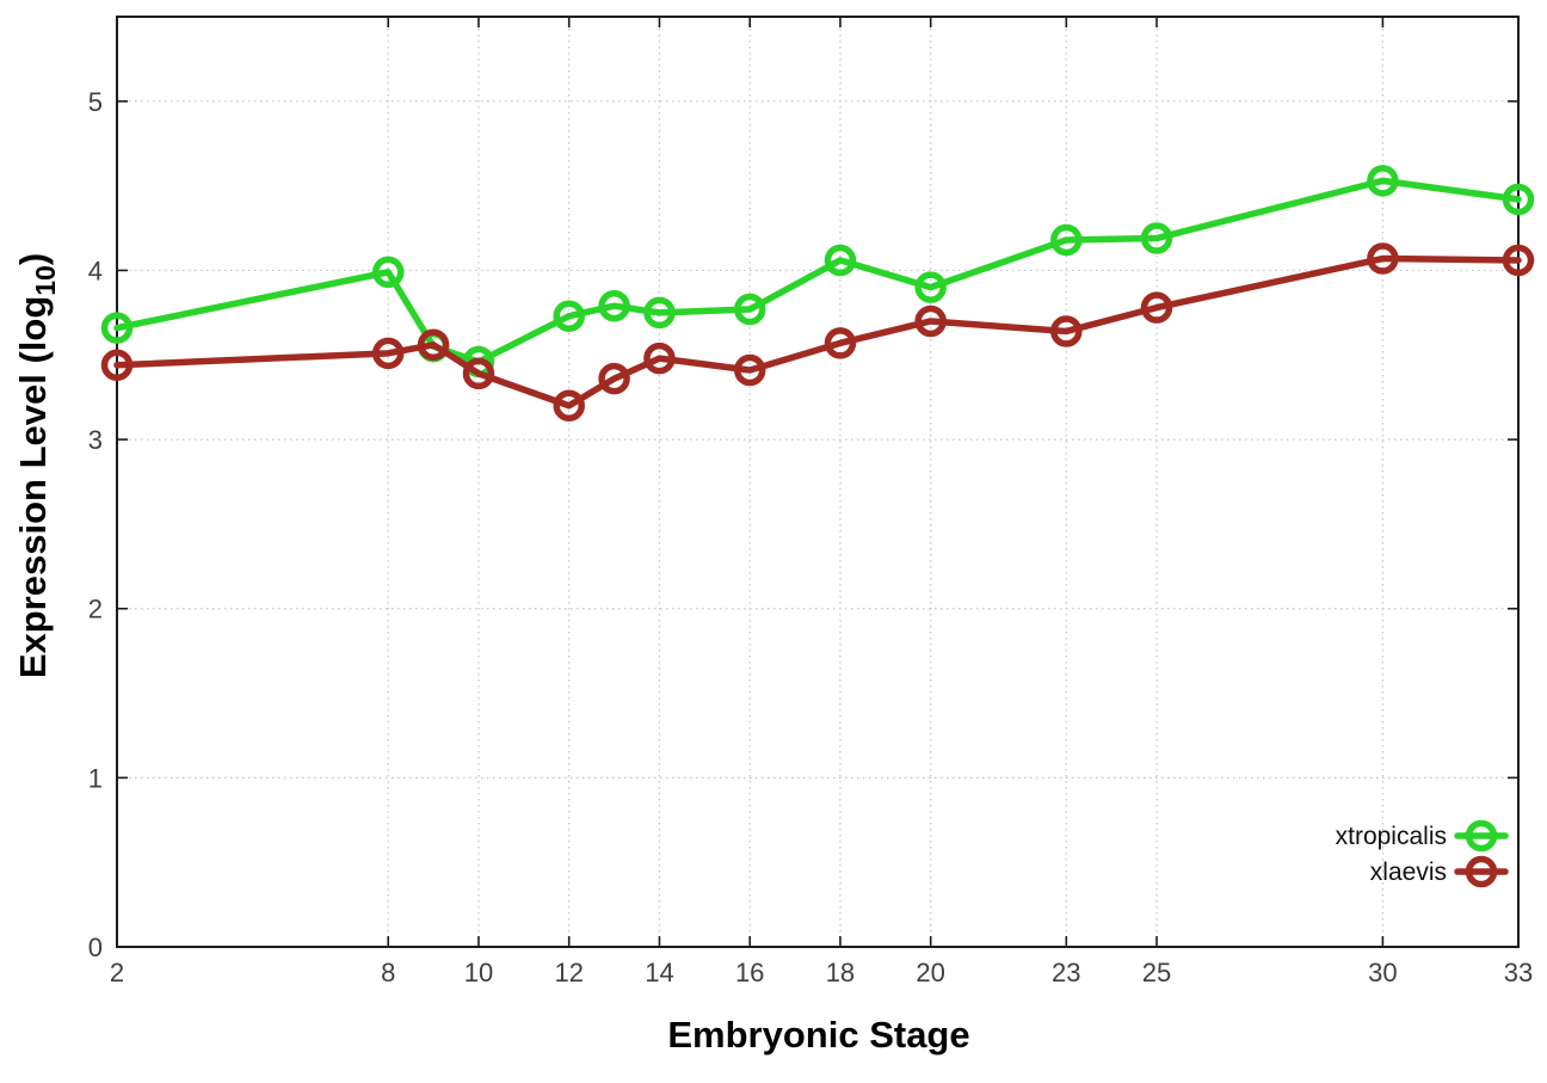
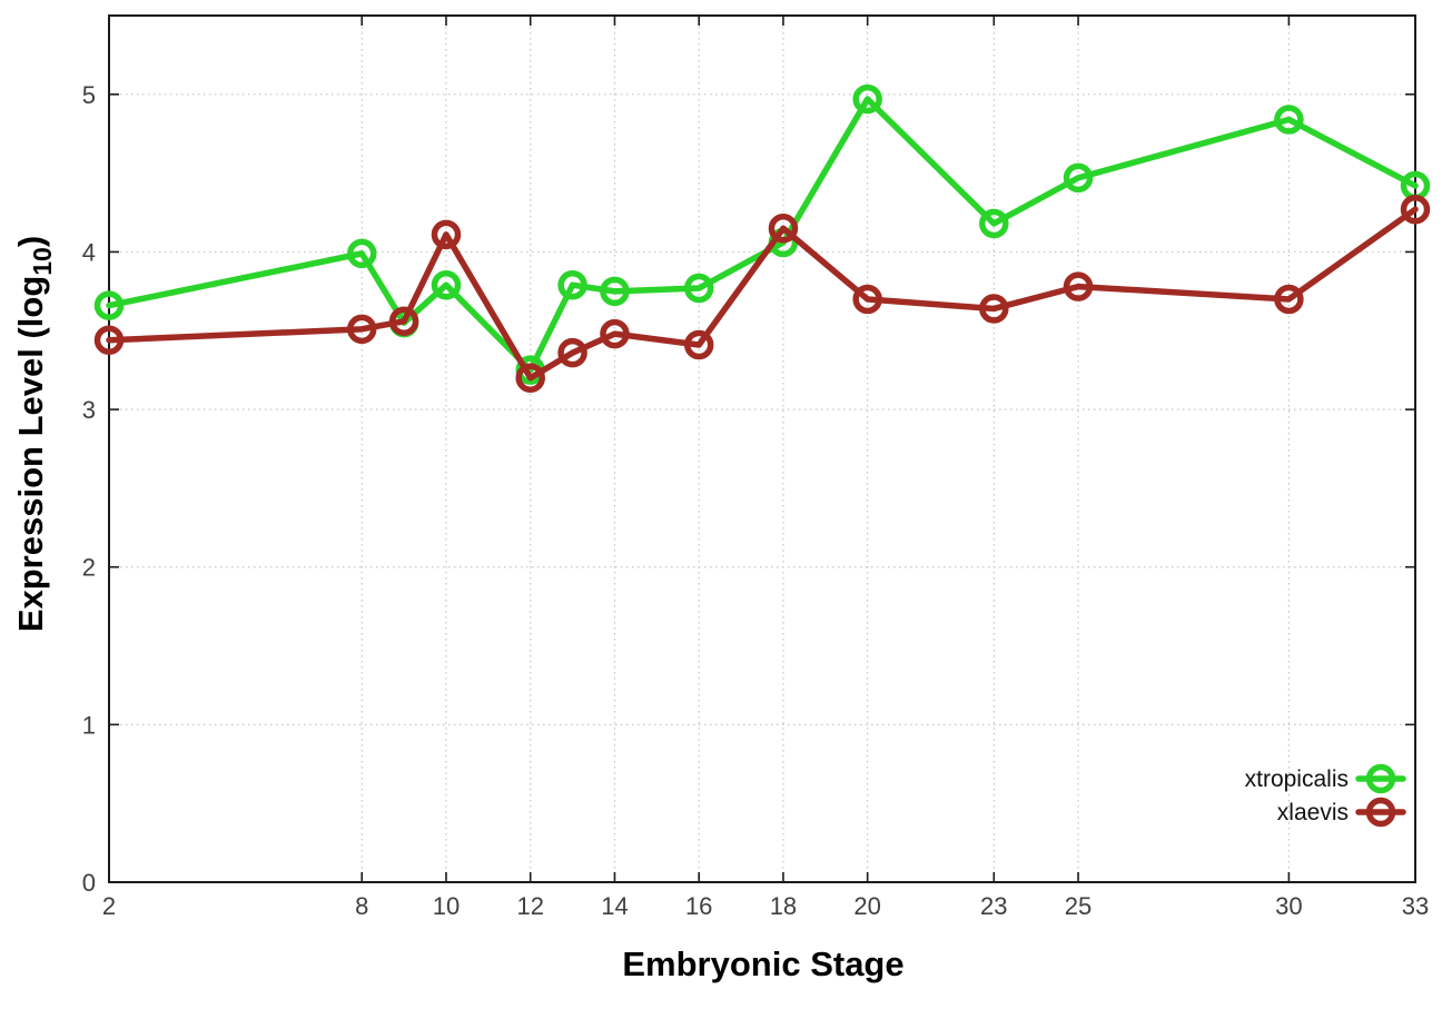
xtropicalis/10: 3.46 -> 3.79
xlaevis/10: 3.39 -> 4.11
xtropicalis/12: 3.73 -> 3.25
xlaevis/18: 3.57 -> 4.15
xtropicalis/20: 3.90 -> 4.97
xtropicalis/25: 4.19 -> 4.47
xtropicalis/30: 4.53 -> 4.84
xlaevis/30: 4.07 -> 3.70
xlaevis/33: 4.06 -> 4.27
